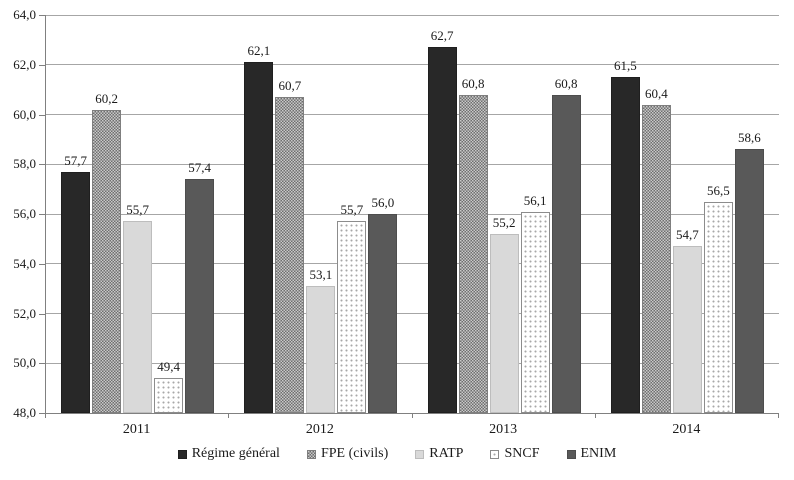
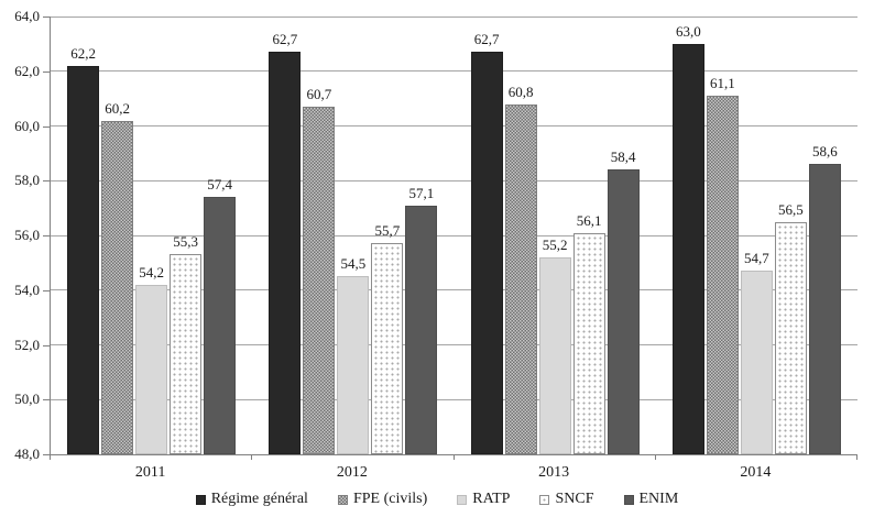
Régime général/2011: 57,7 -> 62,2
RATP/2011: 55,7 -> 54,2
SNCF/2011: 49,4 -> 55,3
Régime général/2012: 62,1 -> 62,7
RATP/2012: 53,1 -> 54,5
ENIM/2012: 56,0 -> 57,1
ENIM/2013: 60,8 -> 58,4
Régime général/2014: 61,5 -> 63,0
FPE (civils)/2014: 60,4 -> 61,1
